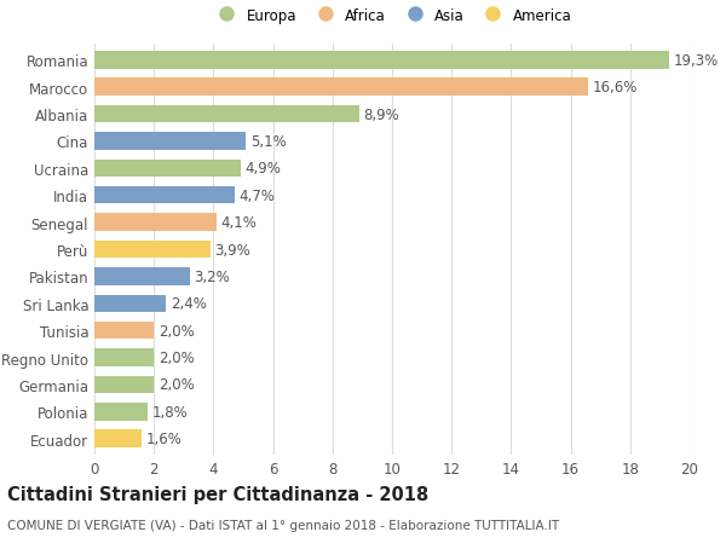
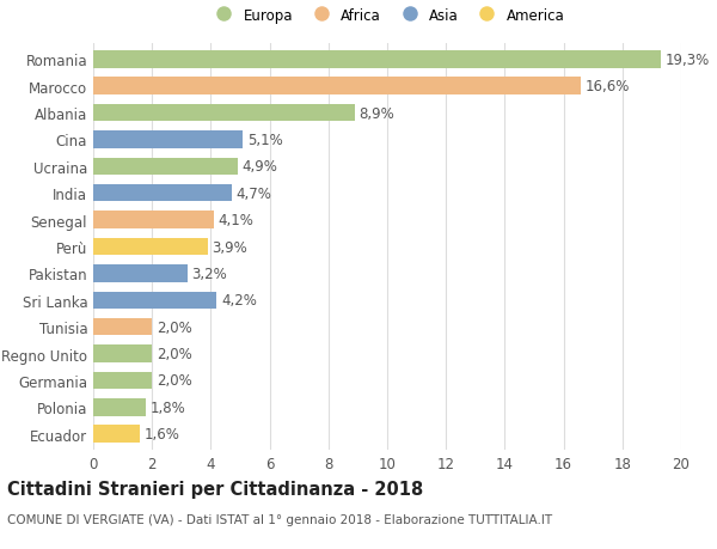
Sri Lanka: 2,4% -> 4,2%
